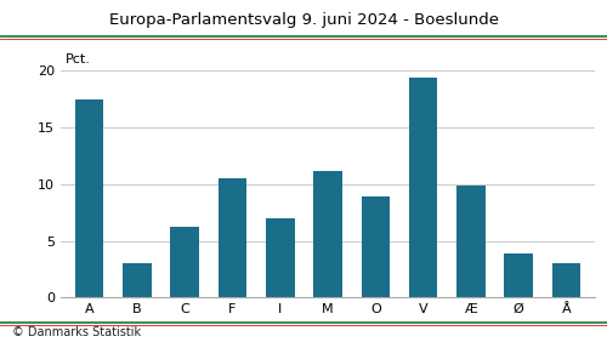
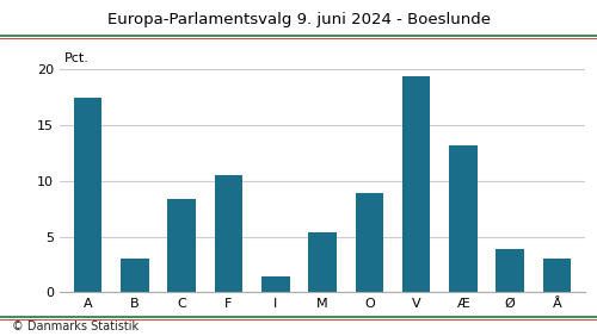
C: 6.2 -> 8.4
I: 7.0 -> 1.4
M: 11.2 -> 5.4
Æ: 9.9 -> 13.2
